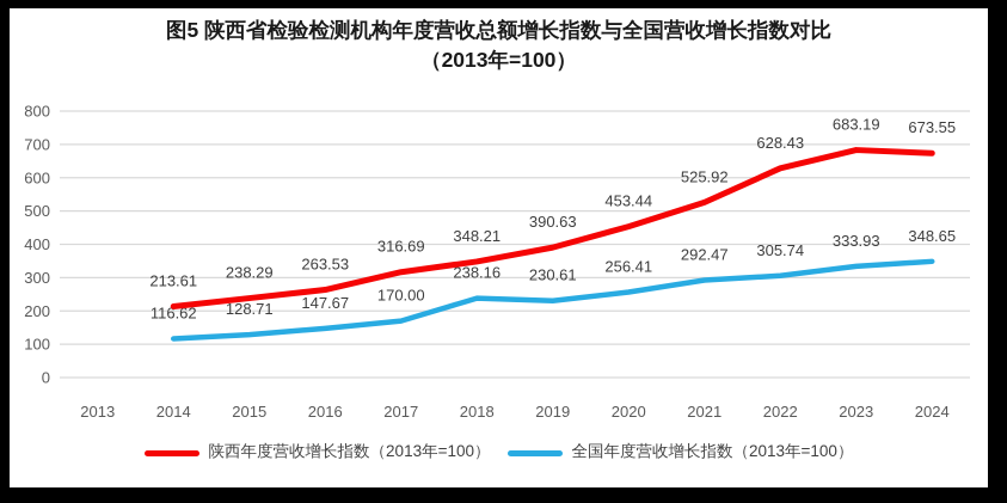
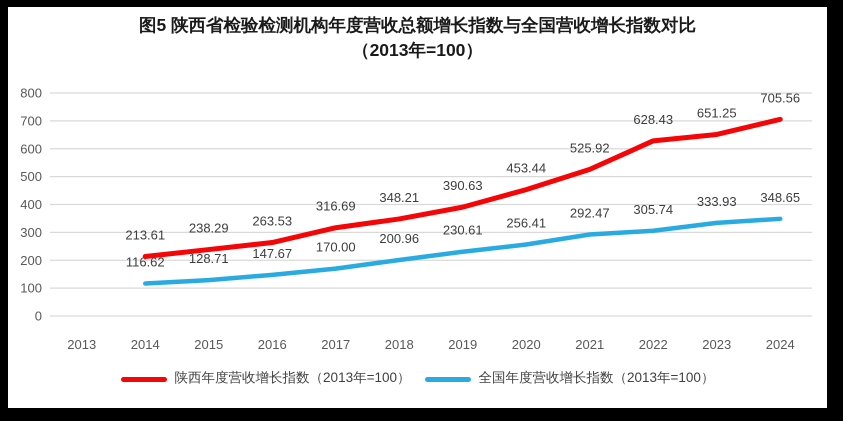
全国年度营收增长指数（2013年=100）/2018: 238.16 -> 200.96
陕西年度营收增长指数（2013年=100）/2023: 683.19 -> 651.25
陕西年度营收增长指数（2013年=100）/2024: 673.55 -> 705.56
